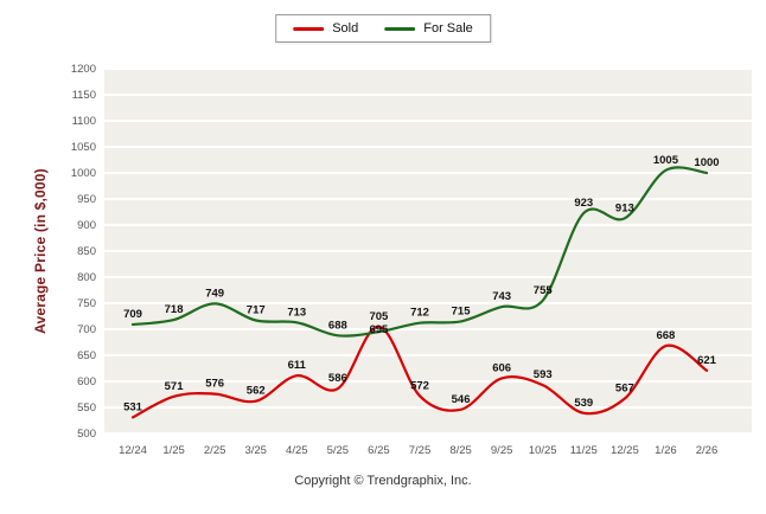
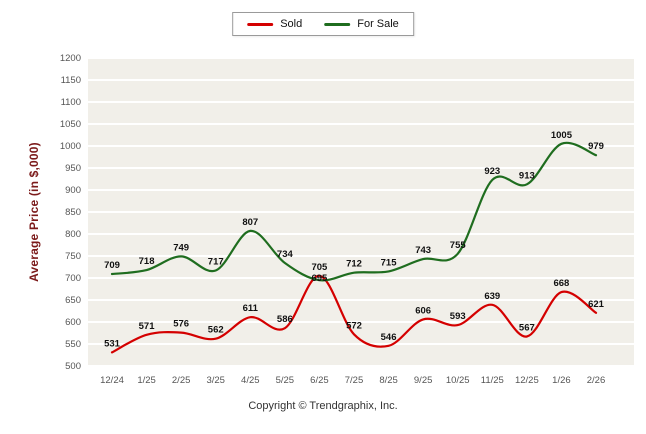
For Sale/4/25: 713 -> 807
For Sale/5/25: 688 -> 734
Sold/11/25: 539 -> 639
For Sale/2/26: 1000 -> 979
